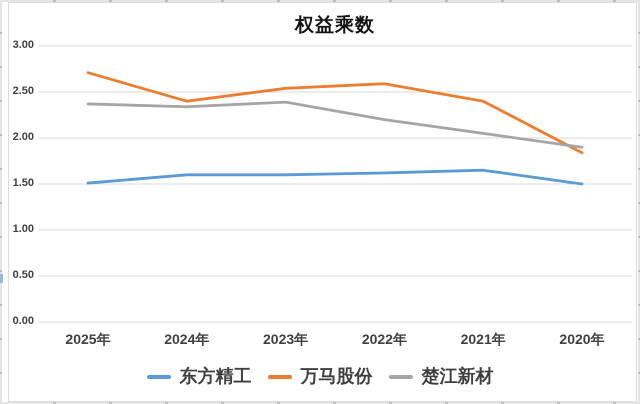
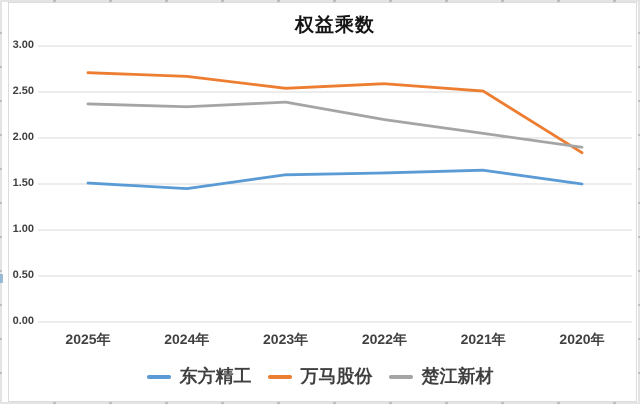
东方精工/2024年: 1.6 -> 1.4
万马股份/2024年: 2.4 -> 2.7
万马股份/2021年: 2.4 -> 2.5
